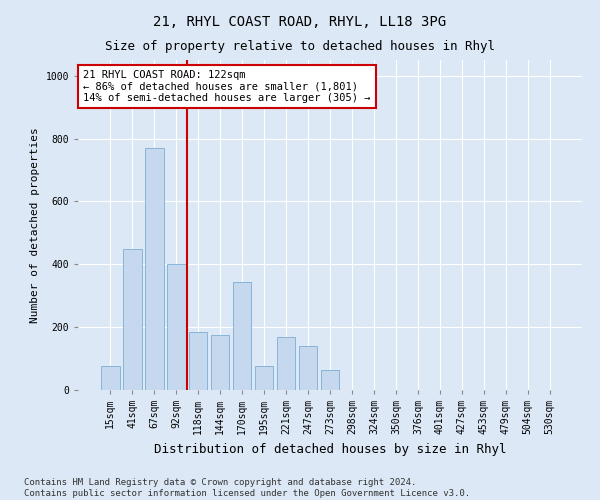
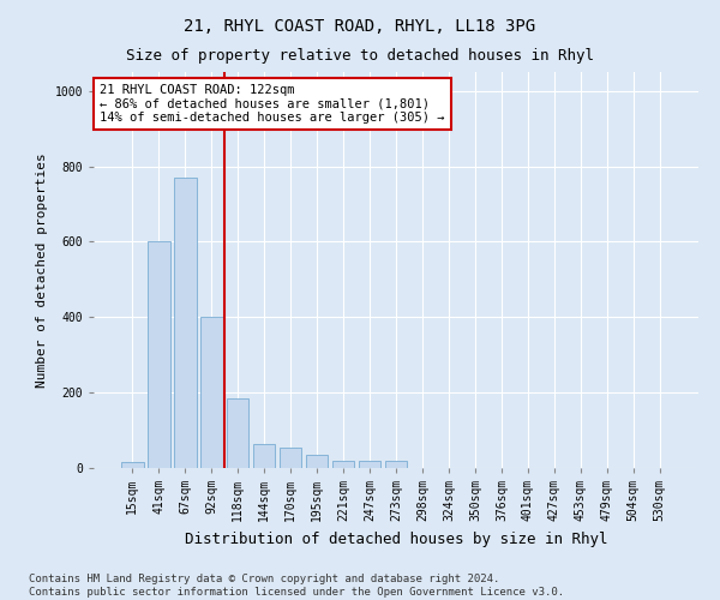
15sqm: 75 -> 15
41sqm: 450 -> 600
144sqm: 175 -> 65
170sqm: 345 -> 55
195sqm: 75 -> 35
221sqm: 170 -> 20
247sqm: 140 -> 18
273sqm: 65 -> 18
